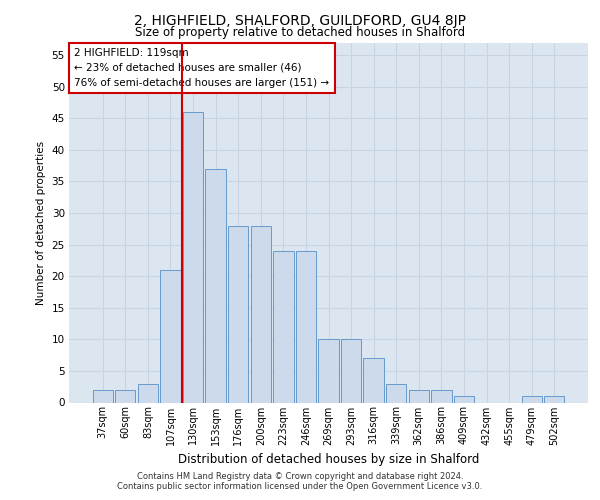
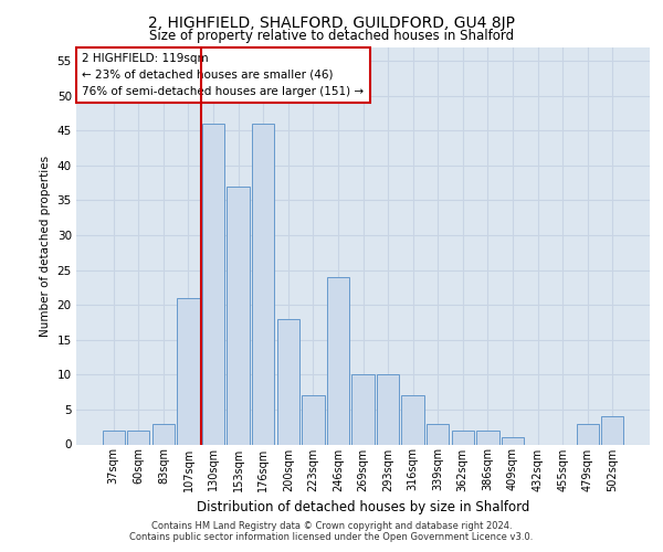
176sqm: 28 -> 46
200sqm: 28 -> 18
223sqm: 24 -> 7
479sqm: 1 -> 3
502sqm: 1 -> 4
